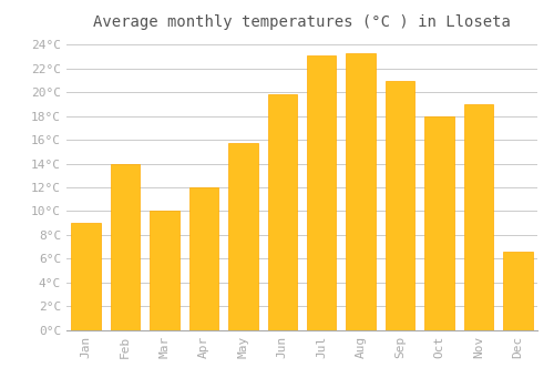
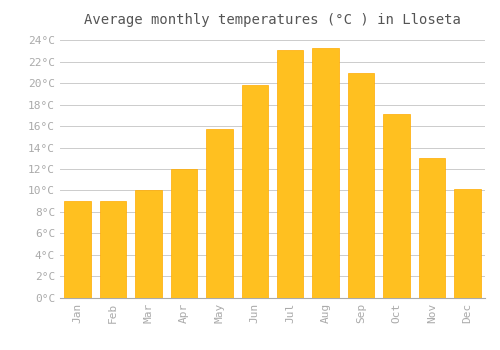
Feb: 14.0°C -> 9.0°C
Oct: 18.0°C -> 17.1°C
Nov: 19.0°C -> 13.0°C
Dec: 6.6°C -> 10.1°C
